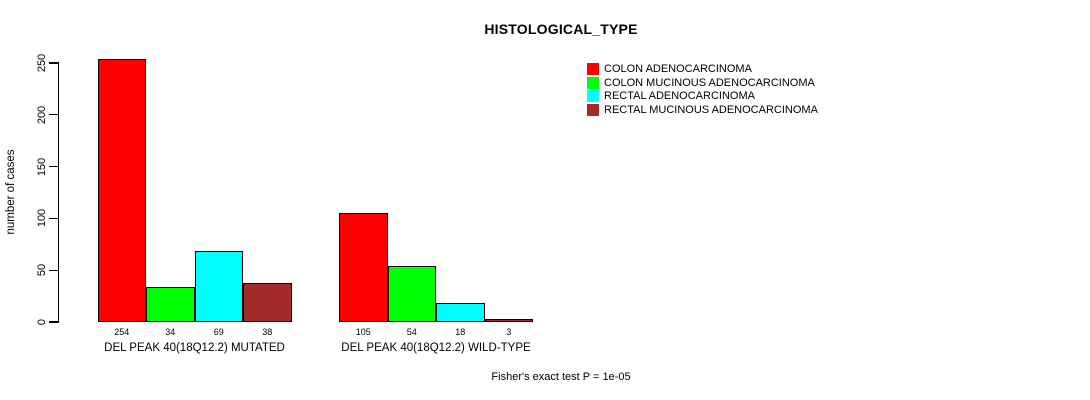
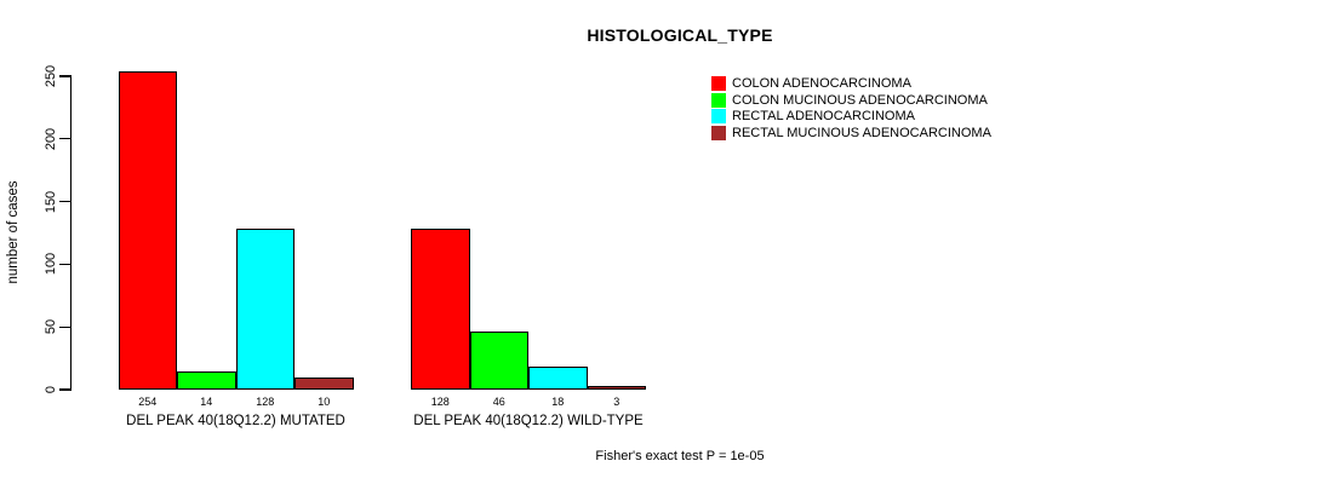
COLON MUCINOUS ADENOCARCINOMA/DEL PEAK 40(18Q12.2) MUTATED: 34 -> 14
RECTAL ADENOCARCINOMA/DEL PEAK 40(18Q12.2) MUTATED: 69 -> 128
RECTAL MUCINOUS ADENOCARCINOMA/DEL PEAK 40(18Q12.2) MUTATED: 38 -> 10
COLON ADENOCARCINOMA/DEL PEAK 40(18Q12.2) WILD-TYPE: 105 -> 128
COLON MUCINOUS ADENOCARCINOMA/DEL PEAK 40(18Q12.2) WILD-TYPE: 54 -> 46
